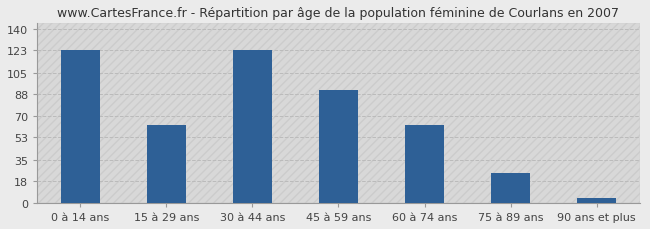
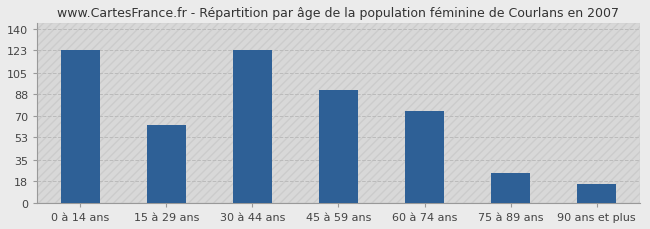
60 à 74 ans: 63 -> 74
90 ans et plus: 4 -> 15
